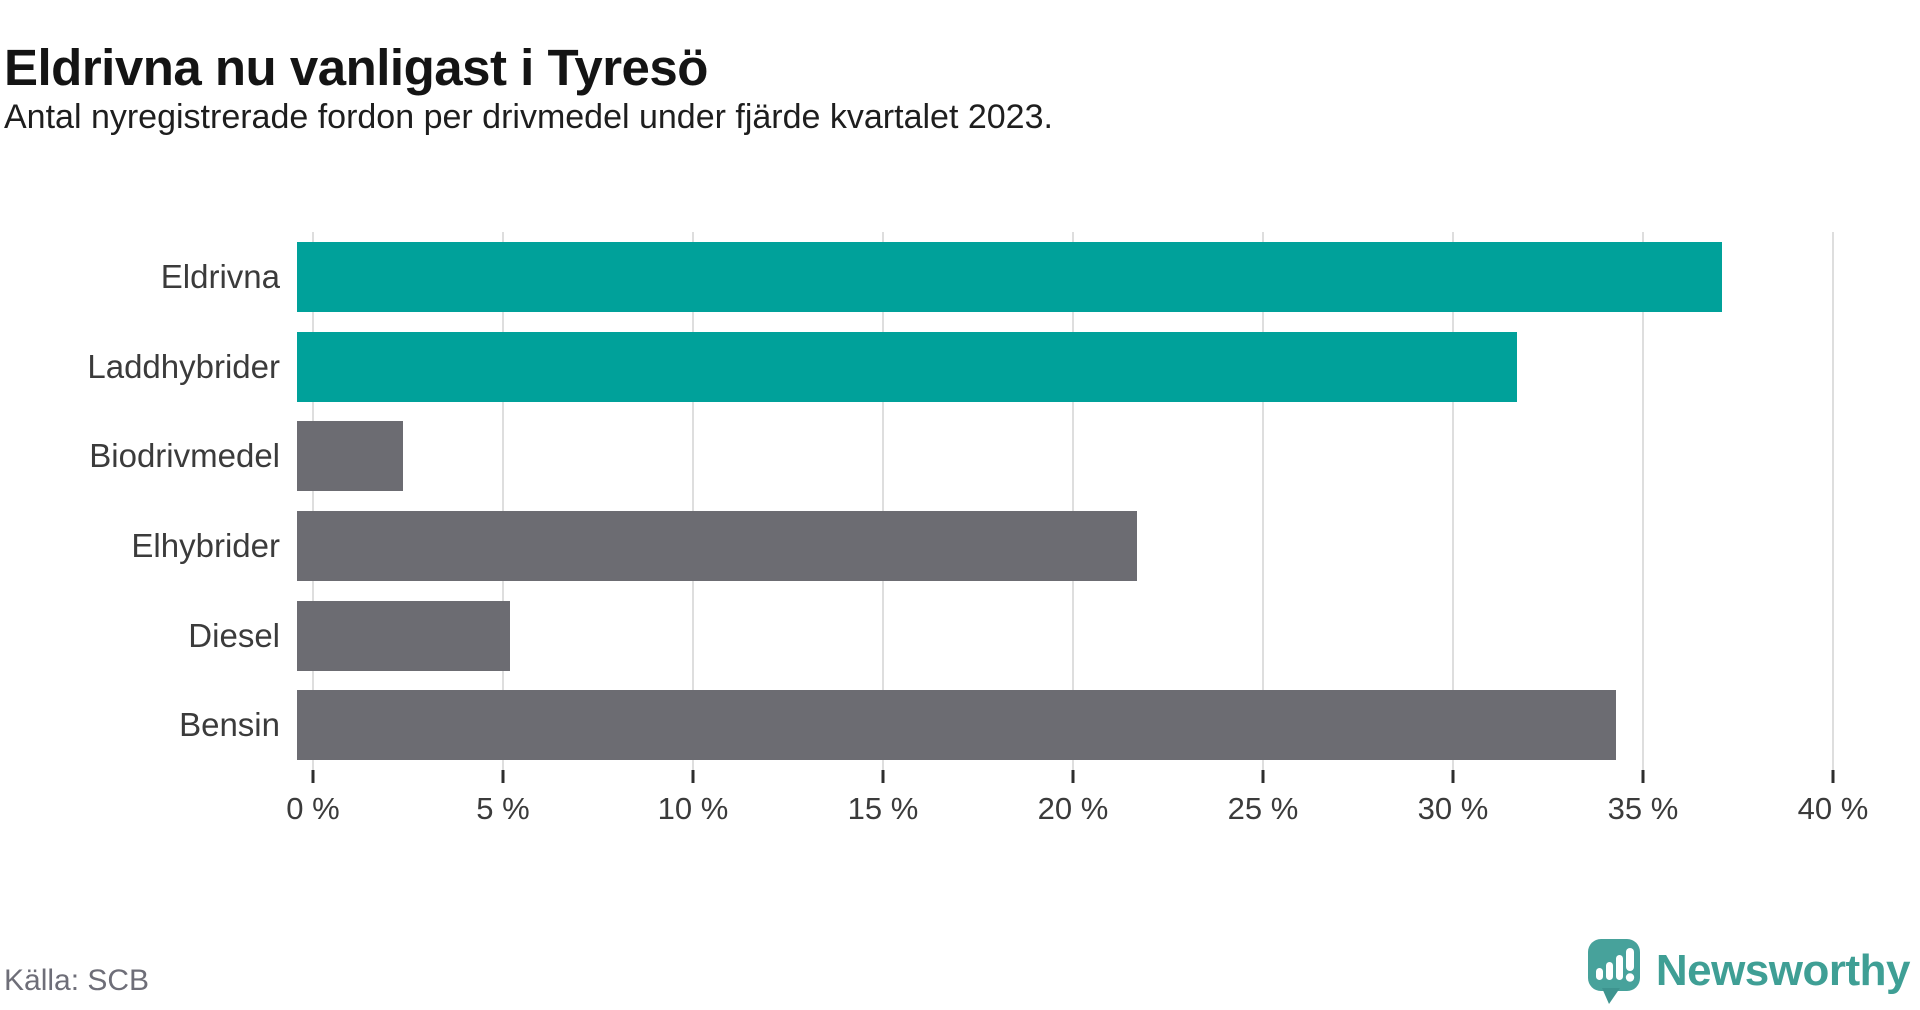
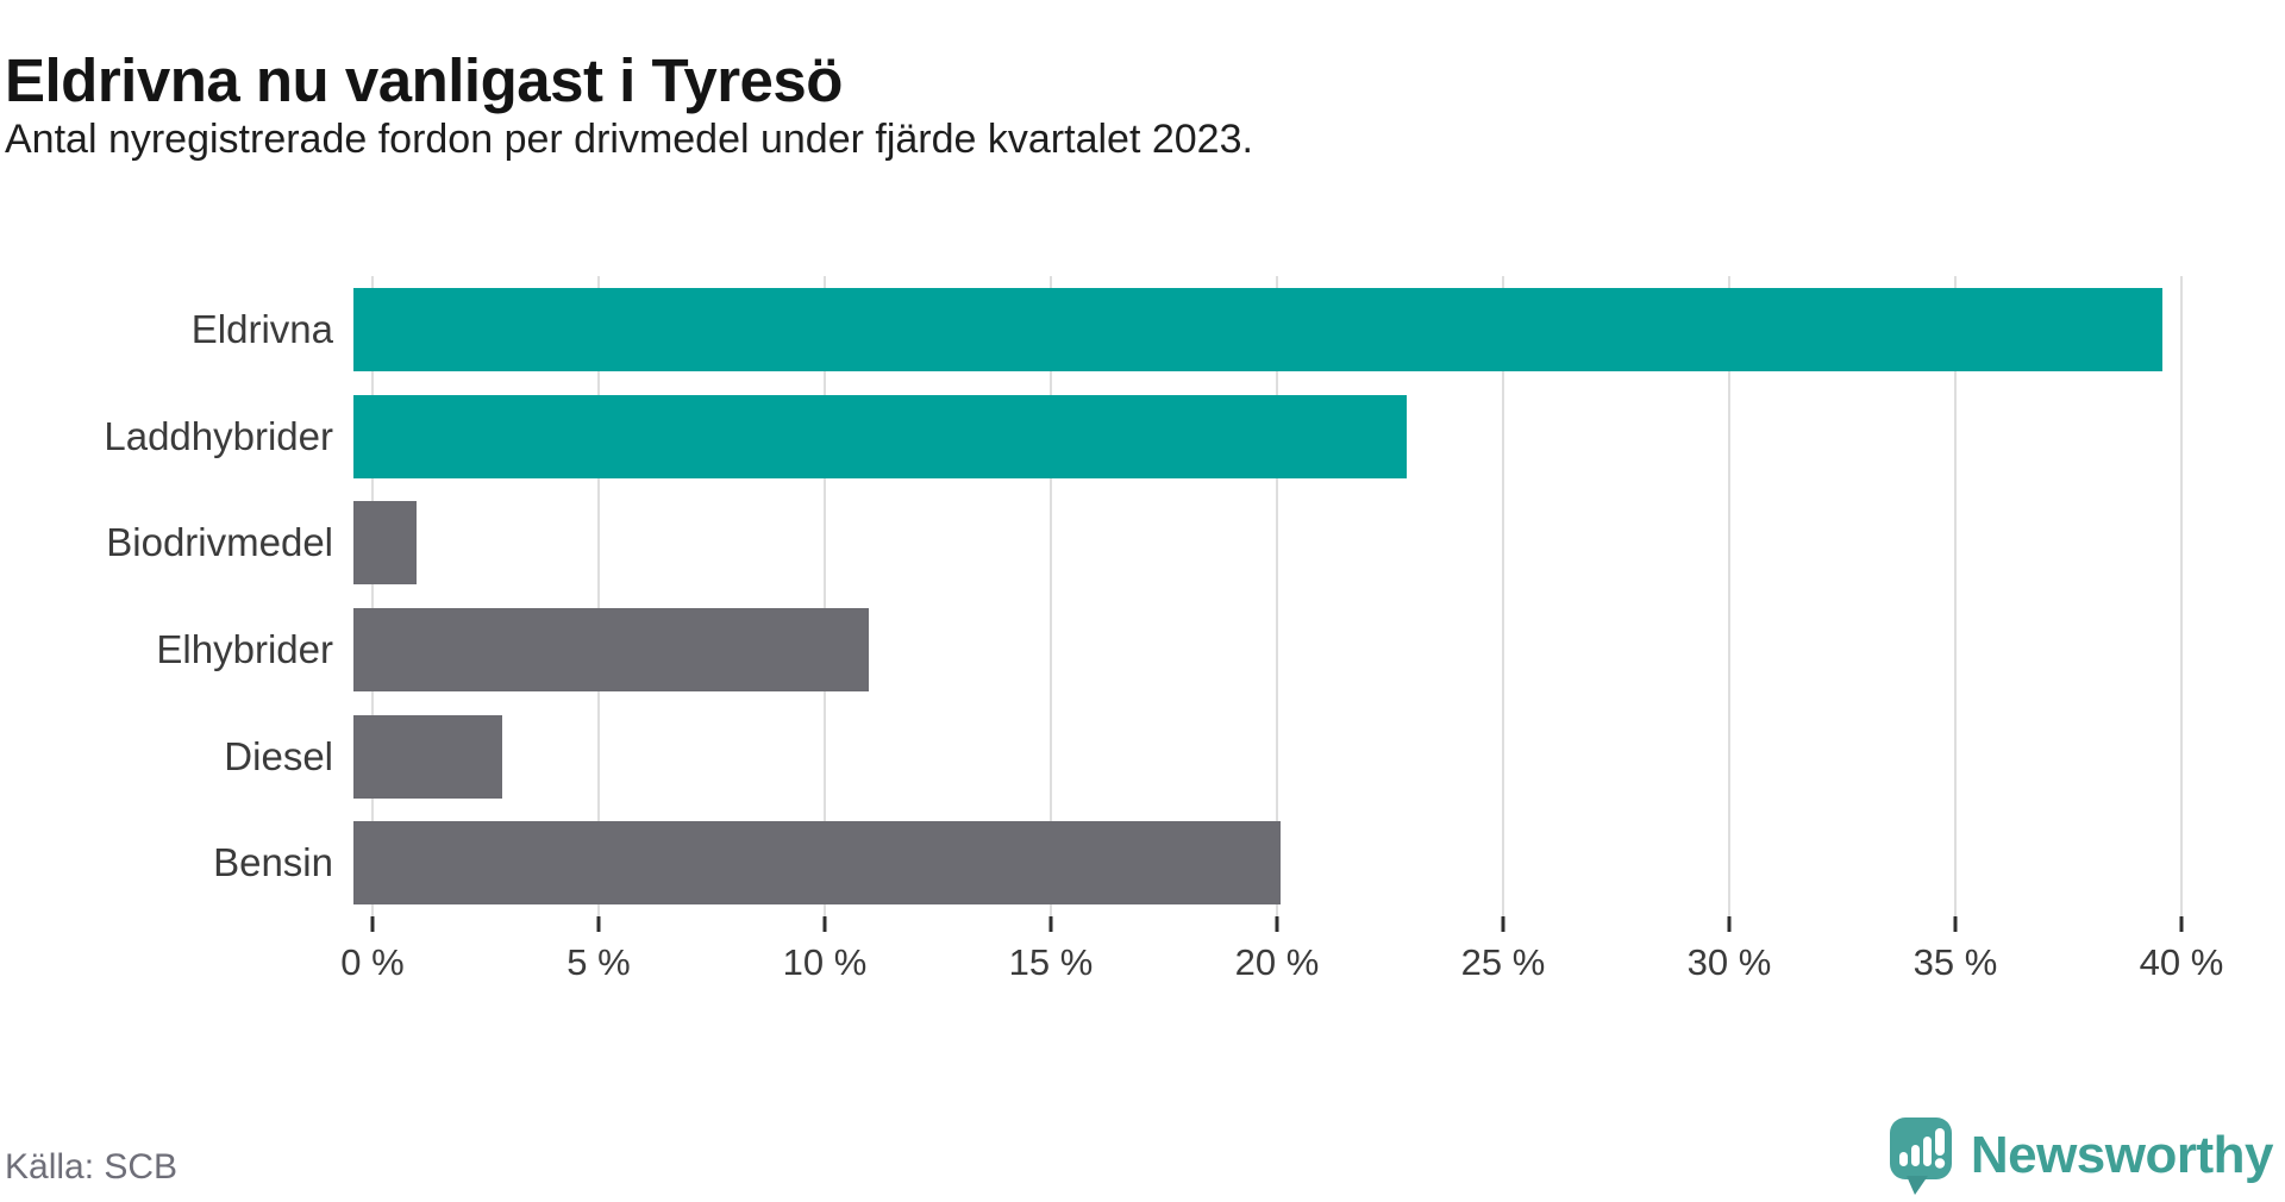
Eldrivna: 37.5% -> 40.0%
Laddhybrider: 32.1% -> 23.3%
Biodrivmedel: 2.8% -> 1.4%
Elhybrider: 22.1% -> 11.4%
Diesel: 5.6% -> 3.3%
Bensin: 34.7% -> 20.5%
